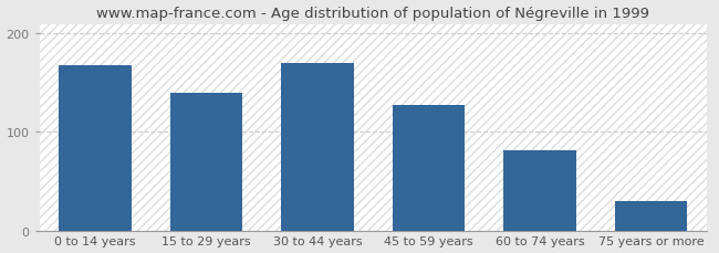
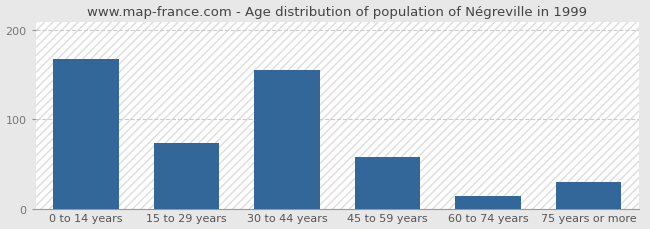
15 to 29 years: 140 -> 74
30 to 44 years: 170 -> 156
45 to 59 years: 128 -> 58
60 to 74 years: 82 -> 14
